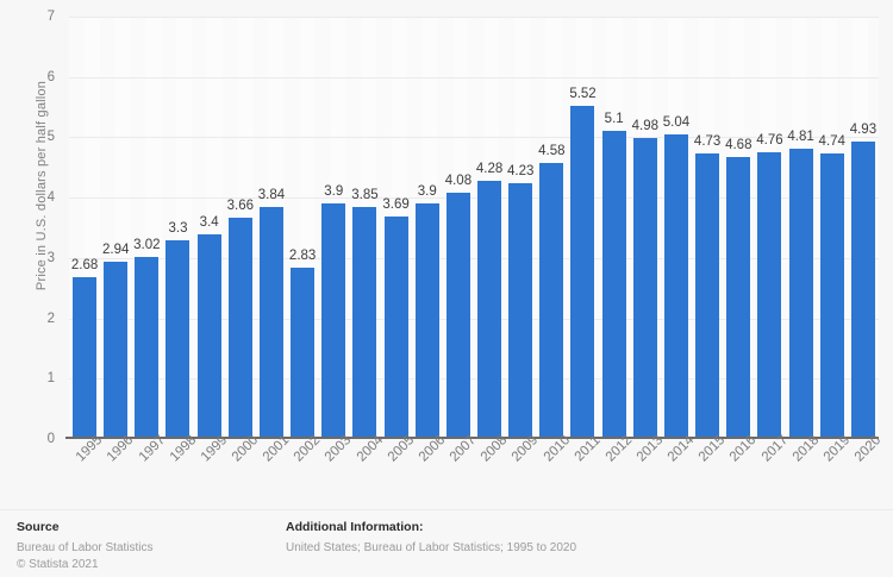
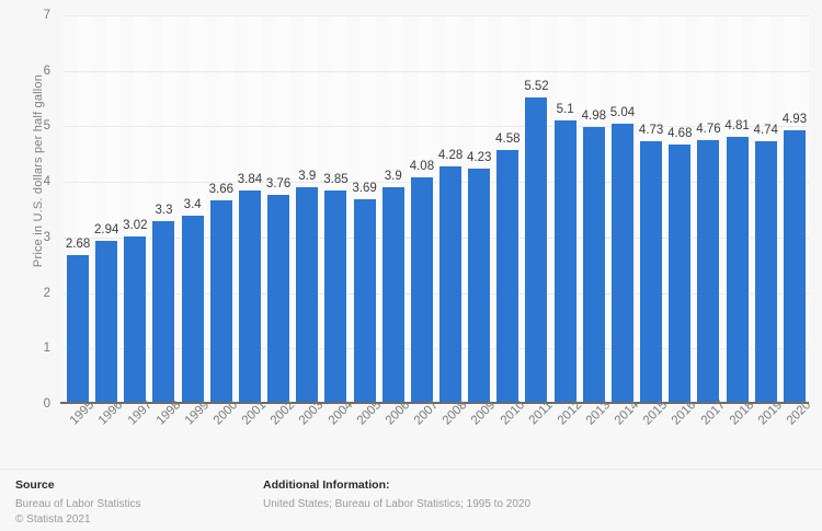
2002: 2.83 -> 3.76
